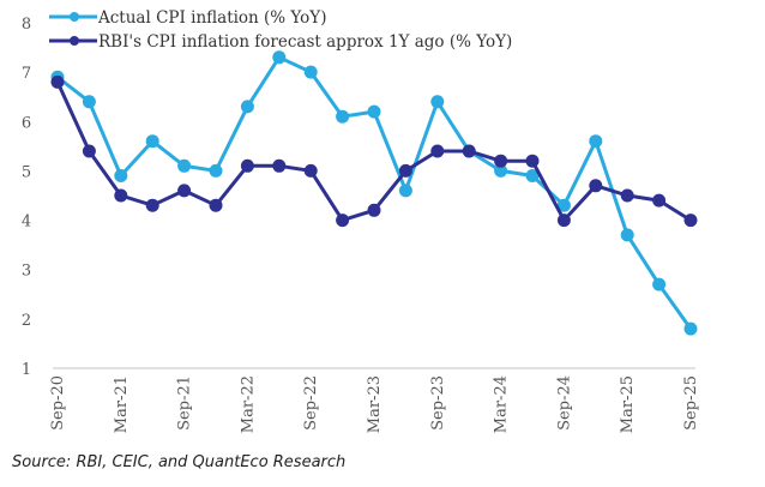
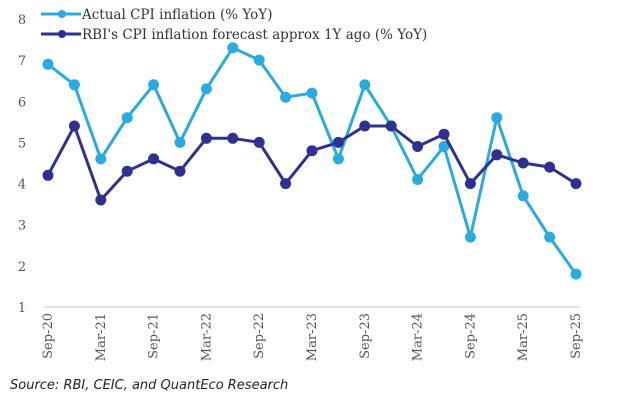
RBI's CPI inflation forecast approx 1Y ago (% YoY)/Sep-20: 6.8 -> 4.2
Actual CPI inflation (% YoY)/Mar-21: 4.9 -> 4.6
RBI's CPI inflation forecast approx 1Y ago (% YoY)/Mar-21: 4.5 -> 3.6
Actual CPI inflation (% YoY)/Sep-21: 5.1 -> 6.4
RBI's CPI inflation forecast approx 1Y ago (% YoY)/Mar-23: 4.2 -> 4.8
Actual CPI inflation (% YoY)/Mar-24: 5.0 -> 4.1
RBI's CPI inflation forecast approx 1Y ago (% YoY)/Mar-24: 5.2 -> 4.9
Actual CPI inflation (% YoY)/Sep-24: 4.3 -> 2.7
